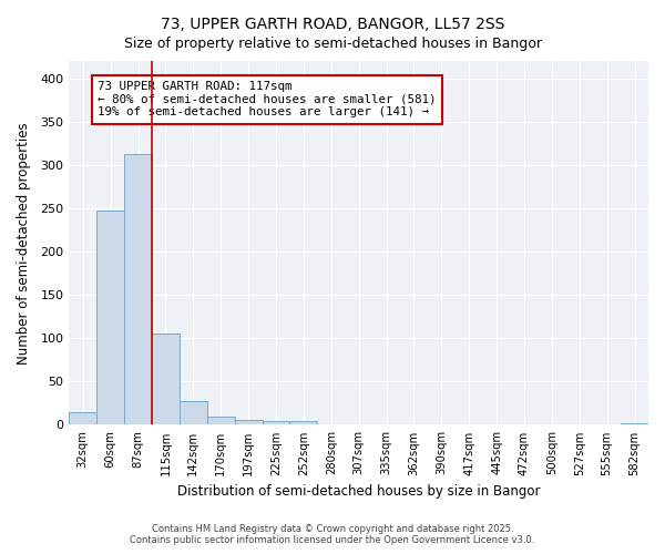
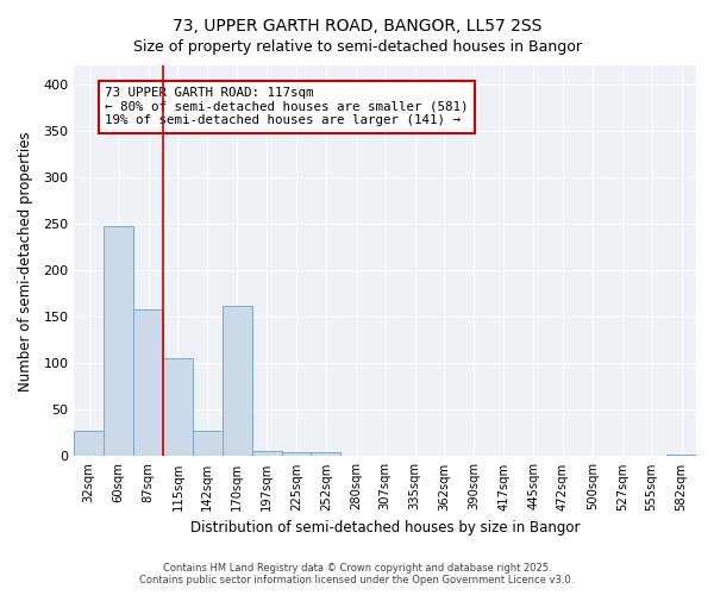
32sqm: 15 -> 28
87sqm: 313 -> 158
170sqm: 9 -> 162
